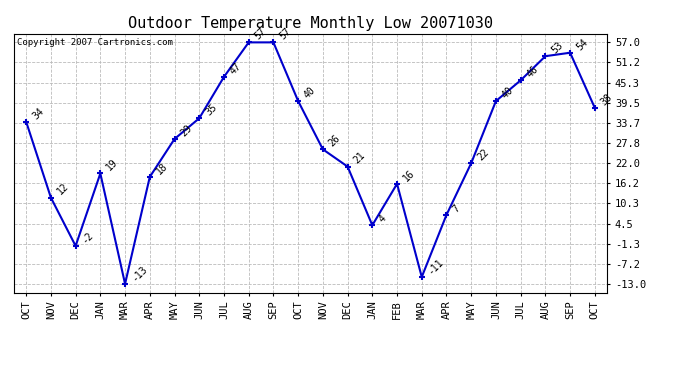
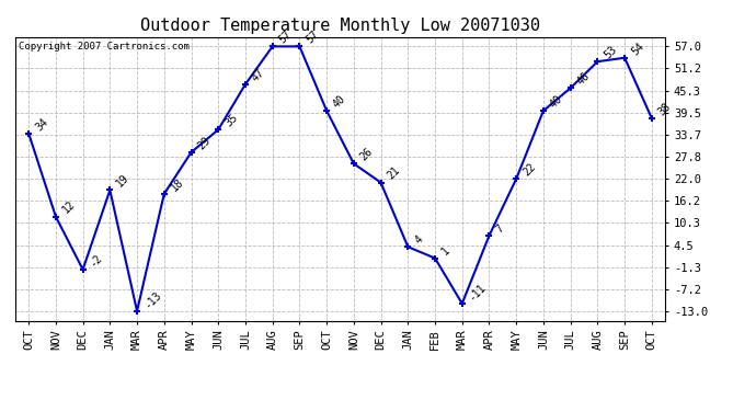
FEB: 16 -> 1
